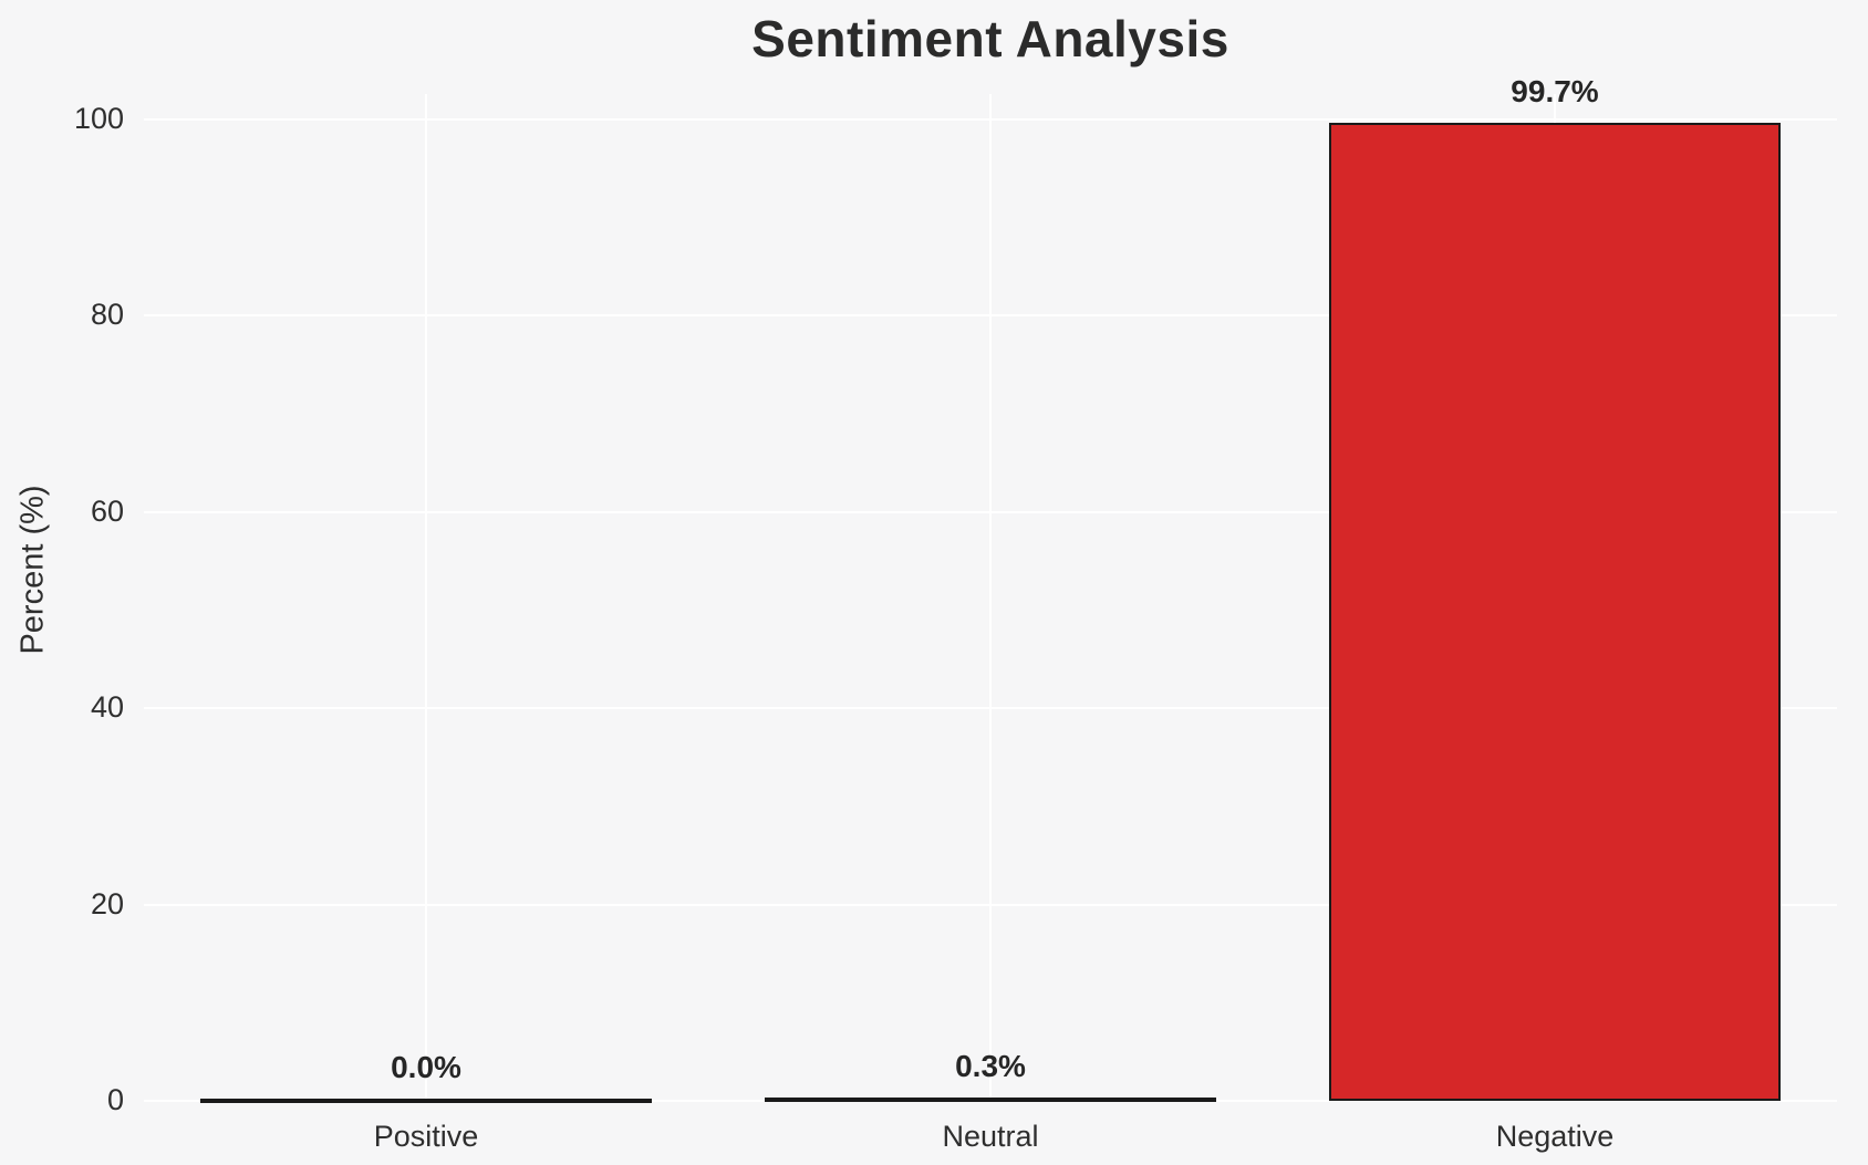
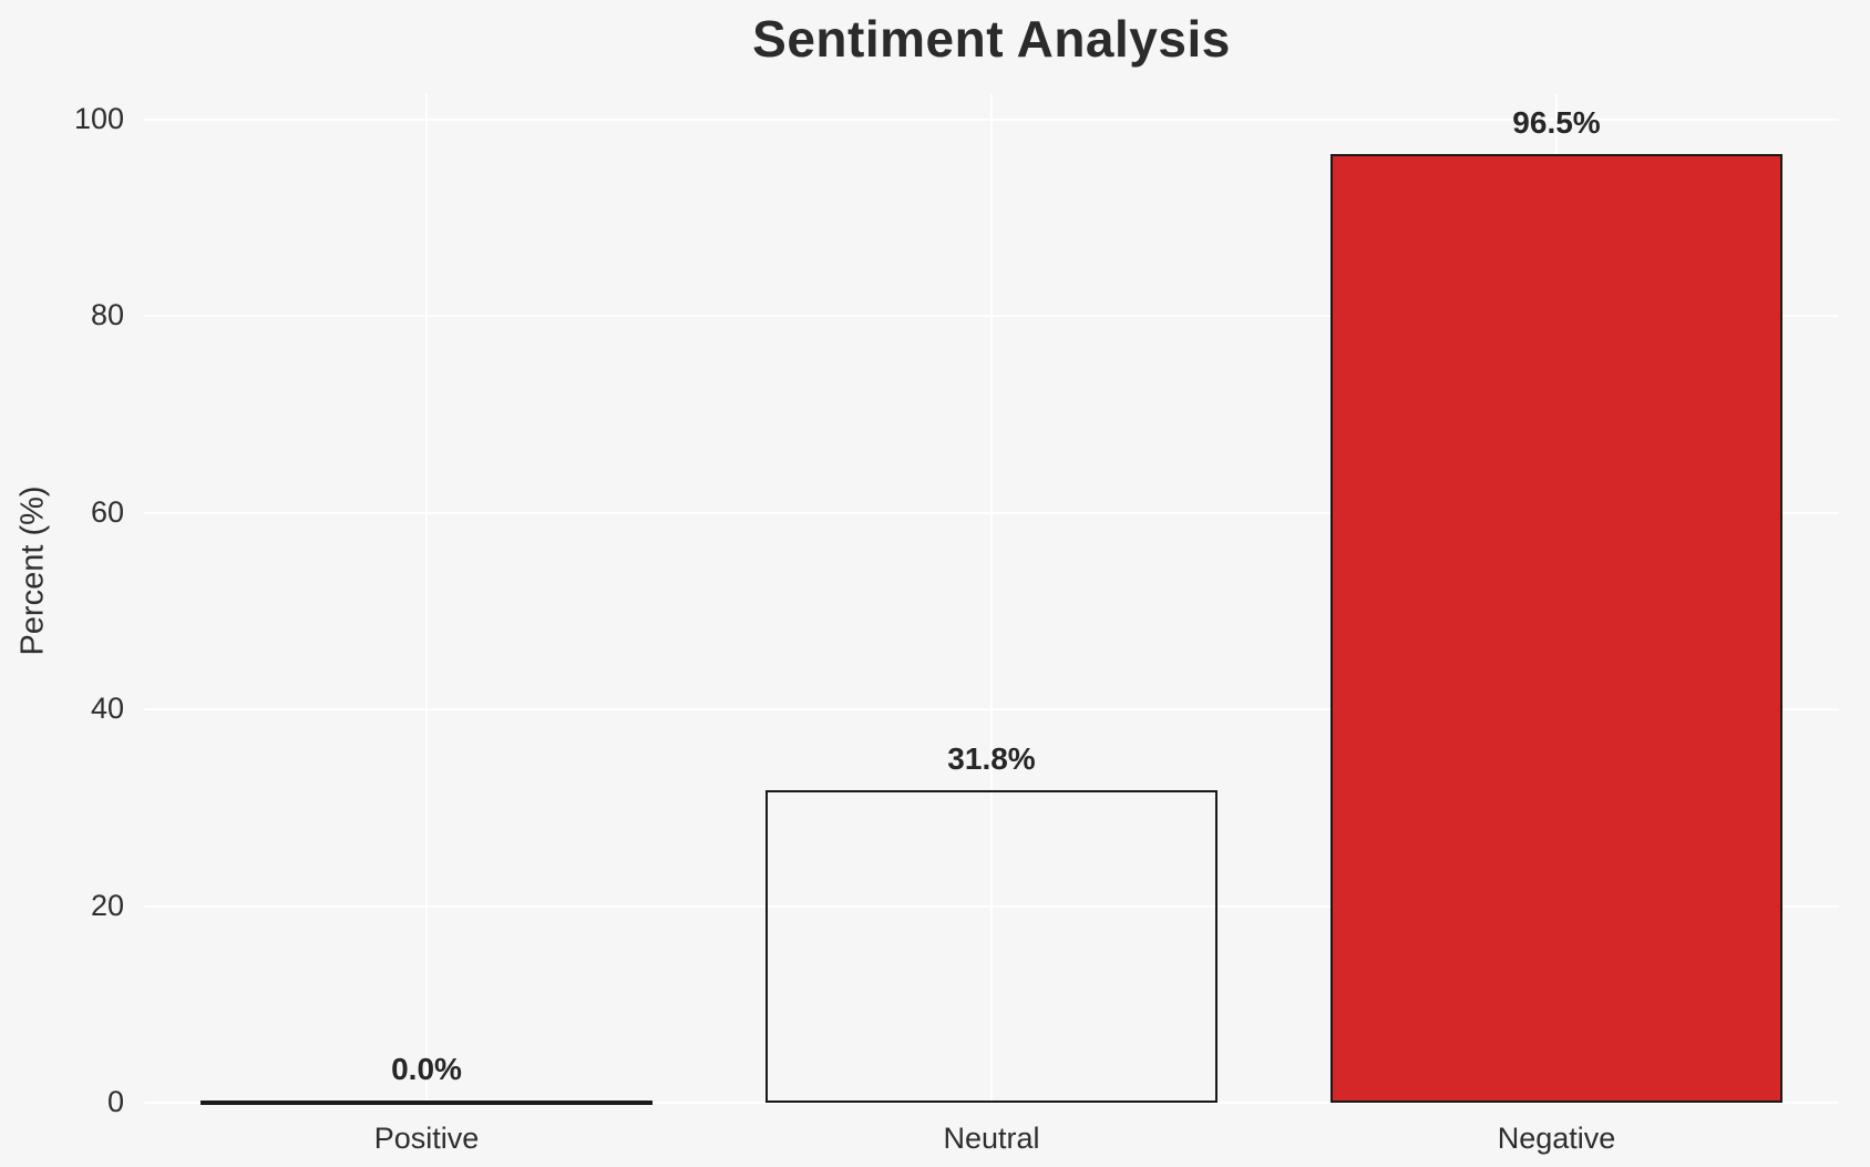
Neutral: 0.3% -> 31.8%
Negative: 99.7% -> 96.5%
